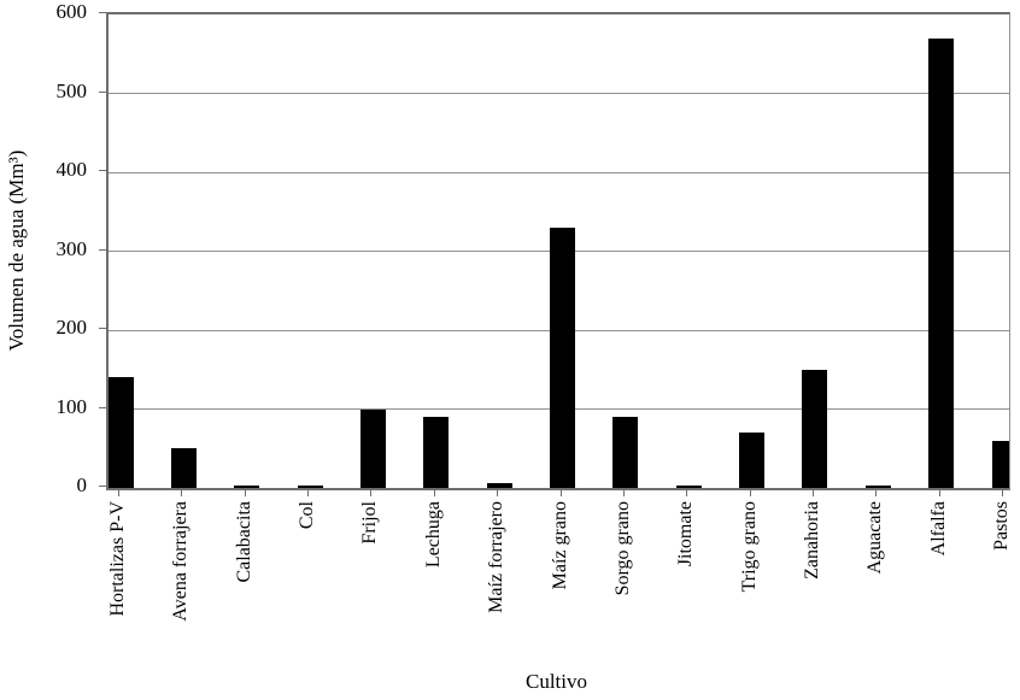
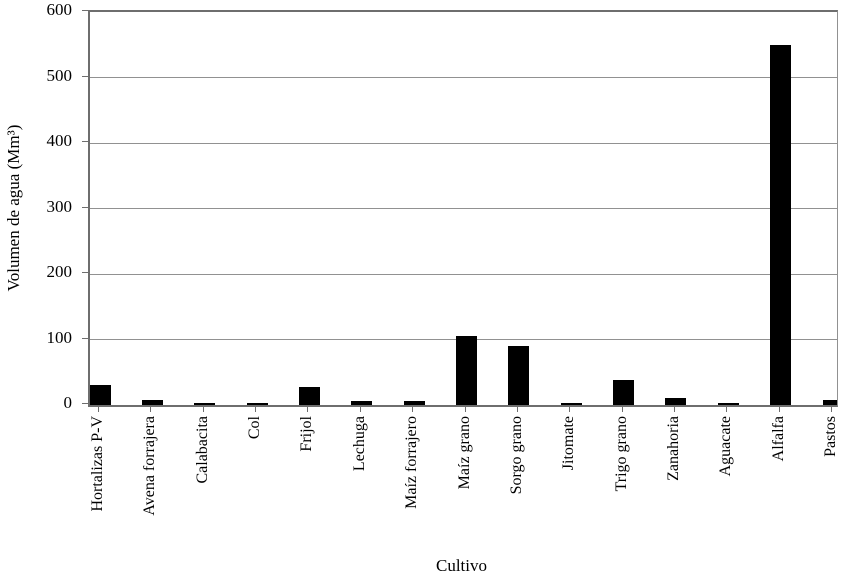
Hortalizas P-V: 140 -> 30
Avena forrajera: 50 -> 10
Frijol: 100 -> 30
Lechuga: 90 -> 10
Maíz grano: 330 -> 100
Trigo grano: 70 -> 40
Zanahoria: 150 -> 10
Alfalfa: 570 -> 550
Pastos: 60 -> 10
